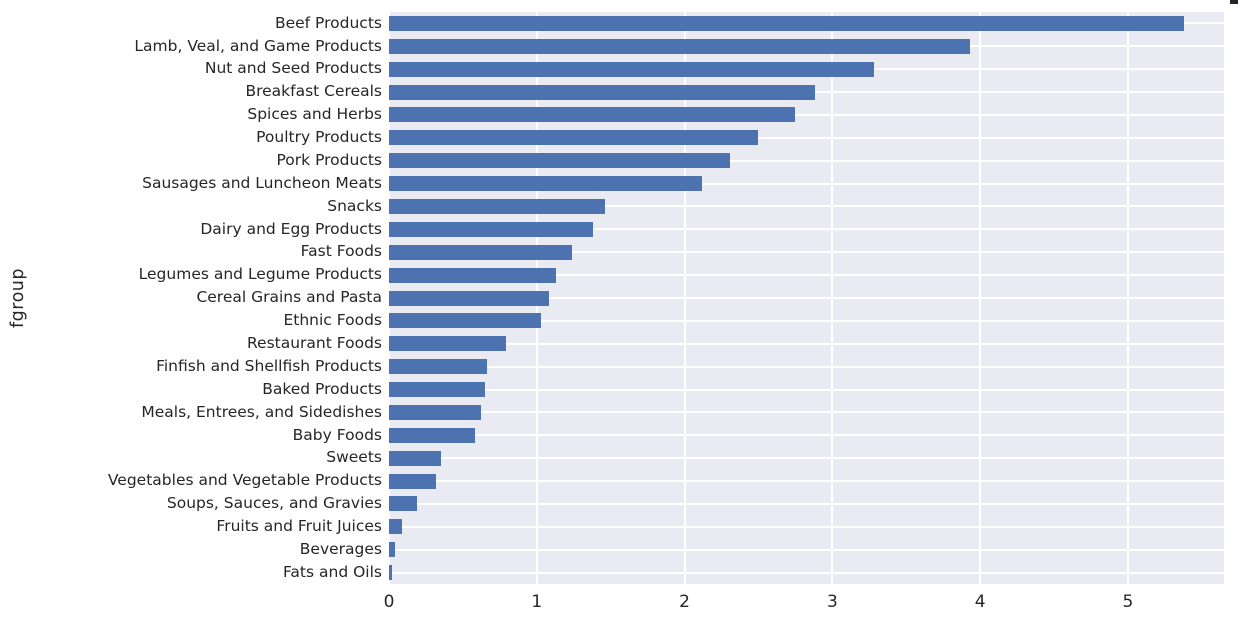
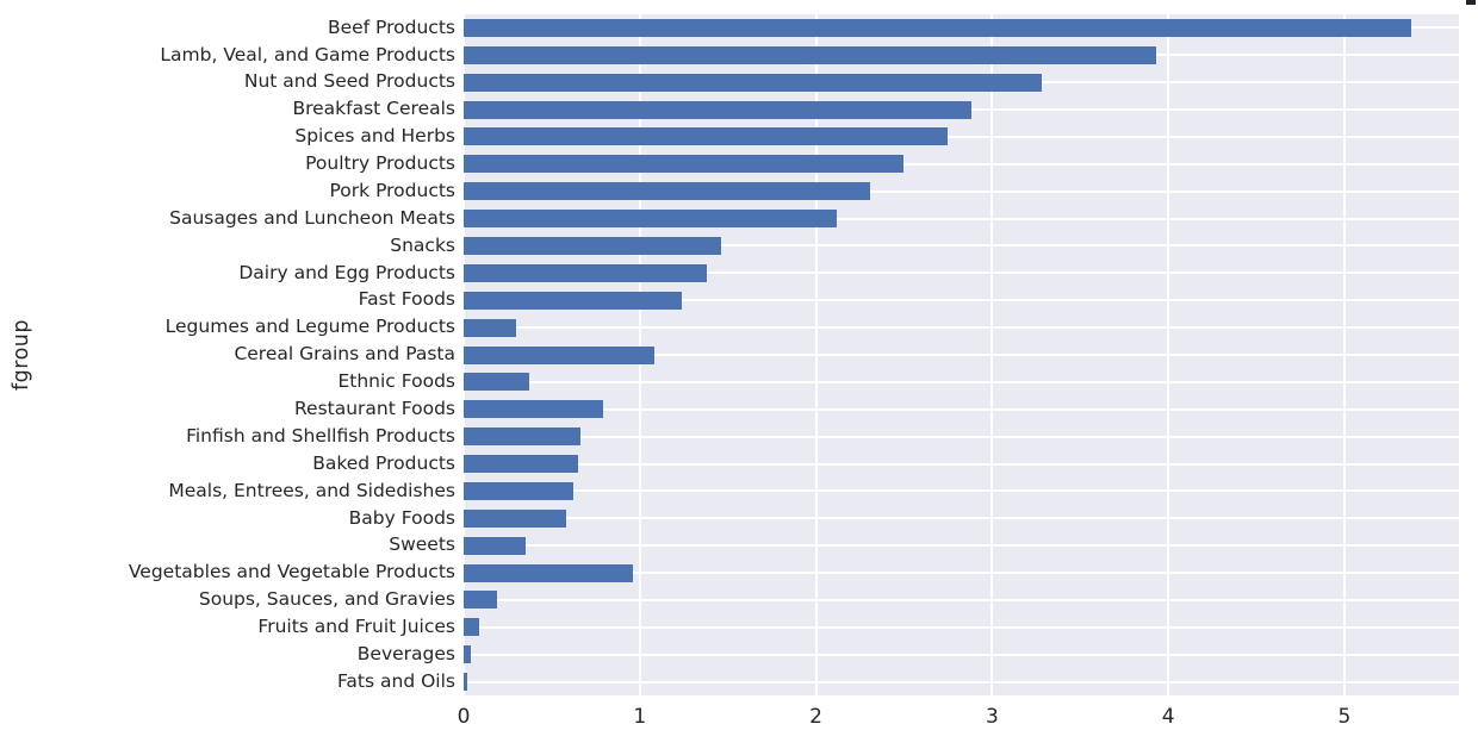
Legumes and Legume Products: 1.13 -> 0.30
Ethnic Foods: 1.03 -> 0.37
Vegetables and Vegetable Products: 0.32 -> 0.96
